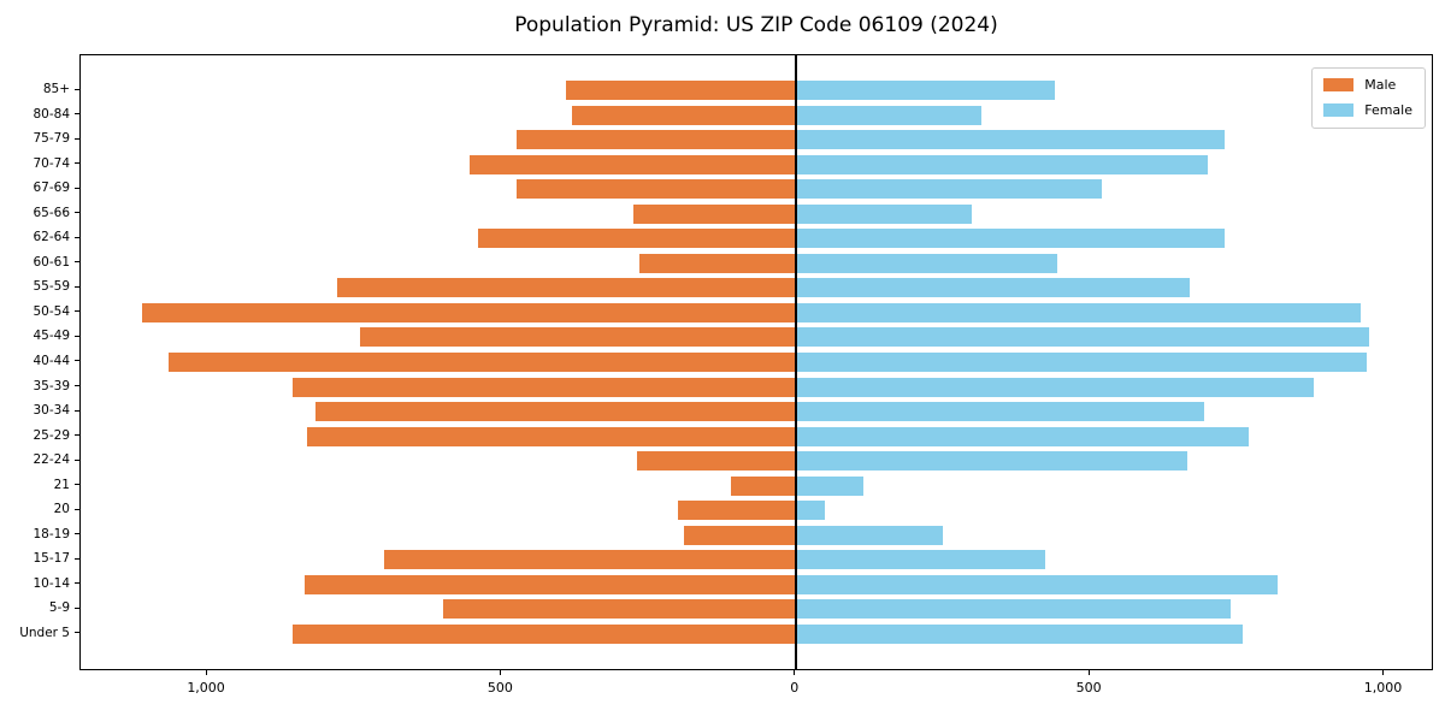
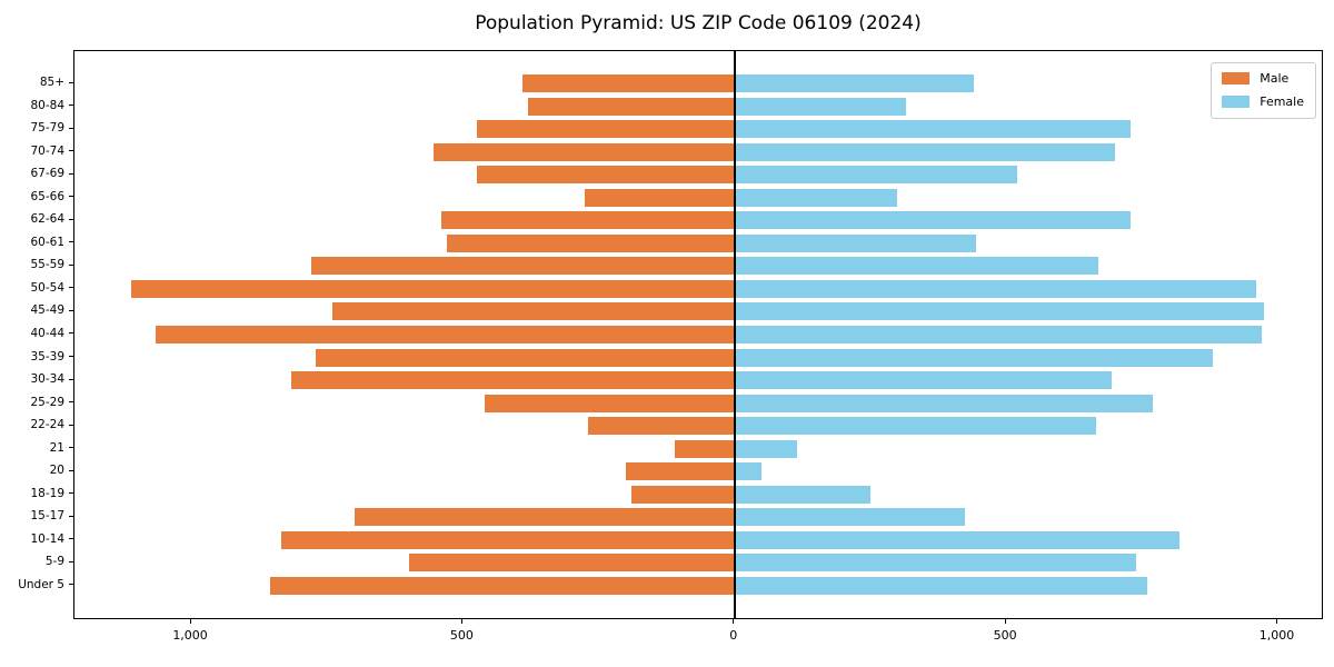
Male/60-61: 260 -> 530
Male/35-39: 860 -> 770
Male/25-29: 830 -> 460
